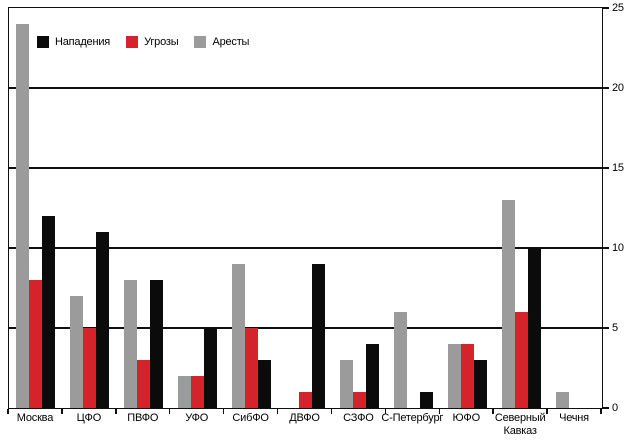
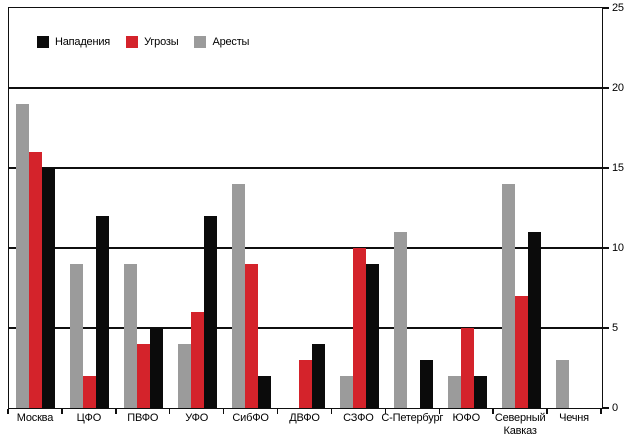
Аресты/Москва: 24 -> 19
Угрозы/Москва: 8 -> 16
Нападения/Москва: 12 -> 15
Аресты/ЦФО: 7 -> 9
Угрозы/ЦФО: 5 -> 2
Нападения/ЦФО: 11 -> 12
Аресты/ПВФО: 8 -> 9
Угрозы/ПВФО: 3 -> 4
Нападения/ПВФО: 8 -> 5
Аресты/УФО: 2 -> 4
Угрозы/УФО: 2 -> 6
Нападения/УФО: 5 -> 12
Аресты/СибФО: 9 -> 14
Угрозы/СибФО: 5 -> 9
Нападения/СибФО: 3 -> 2
Угрозы/ДВФО: 1 -> 3
Нападения/ДВФО: 9 -> 4
Аресты/СЗФО: 3 -> 2
Угрозы/СЗФО: 1 -> 10
Нападения/СЗФО: 4 -> 9
Аресты/С-Петербург: 6 -> 11
Нападения/С-Петербург: 1 -> 3
Аресты/ЮФО: 4 -> 2
Угрозы/ЮФО: 4 -> 5
Нападения/ЮФО: 3 -> 2
Аресты/Северный Кавказ: 13 -> 14
Угрозы/Северный Кавказ: 6 -> 7
Нападения/Северный Кавказ: 10 -> 11
Аресты/Чечня: 1 -> 3
